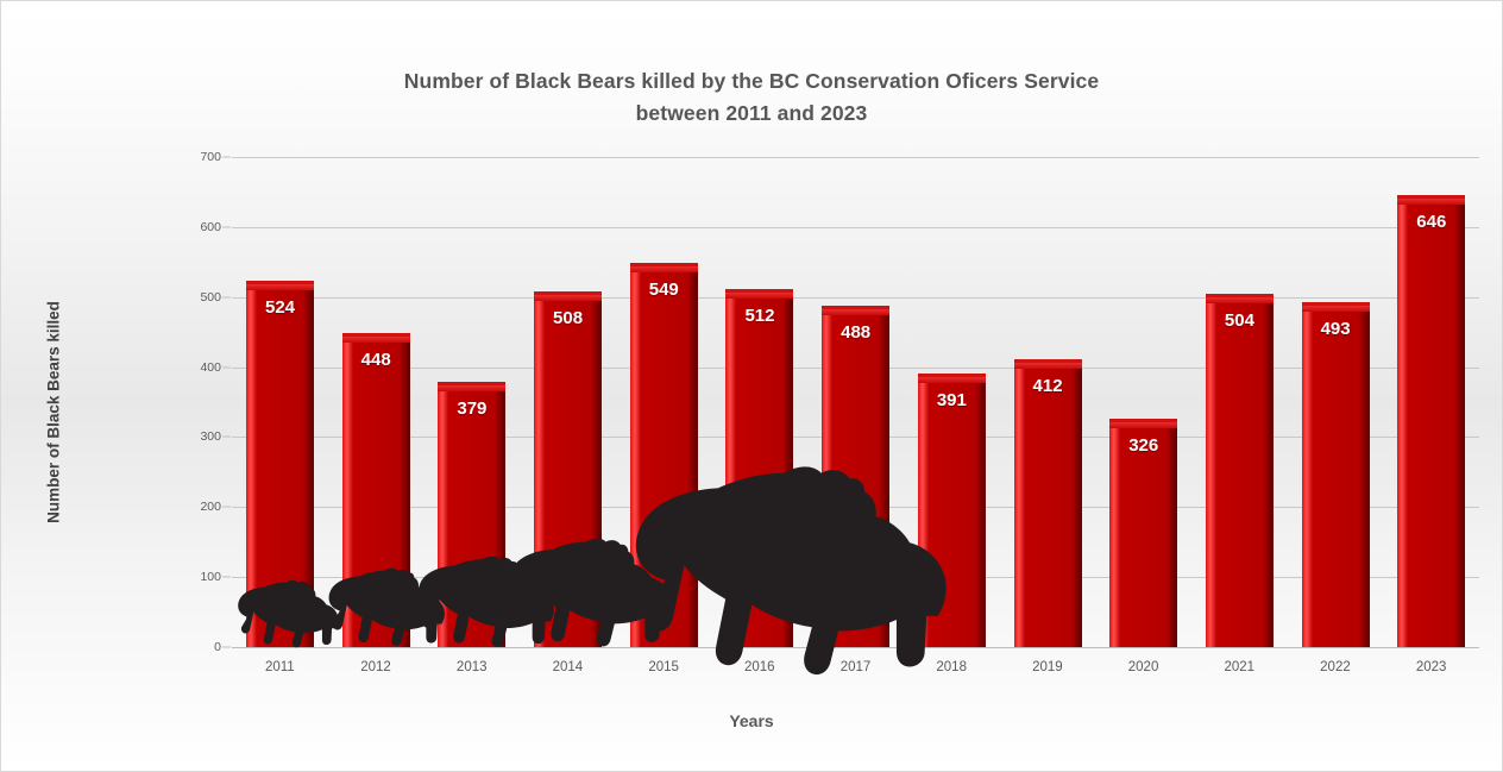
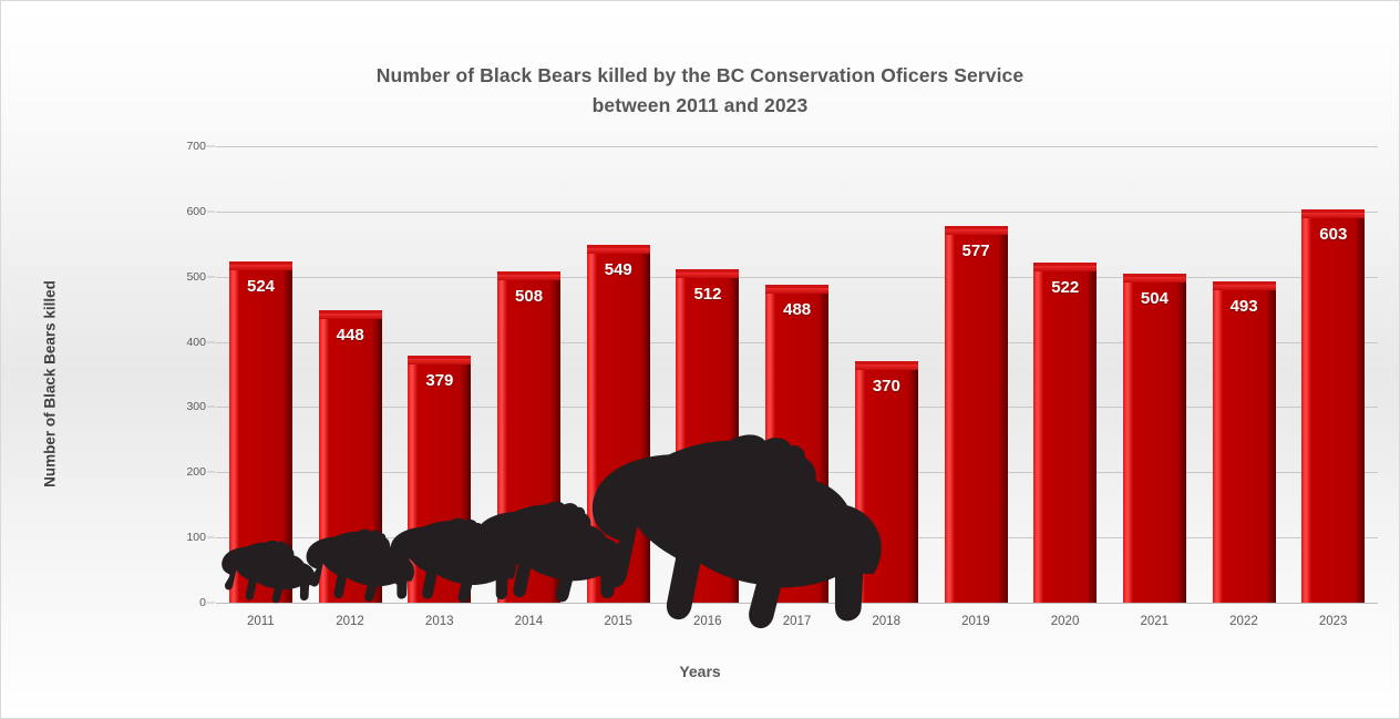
2018: 391 -> 370
2019: 412 -> 577
2020: 326 -> 522
2023: 646 -> 603
